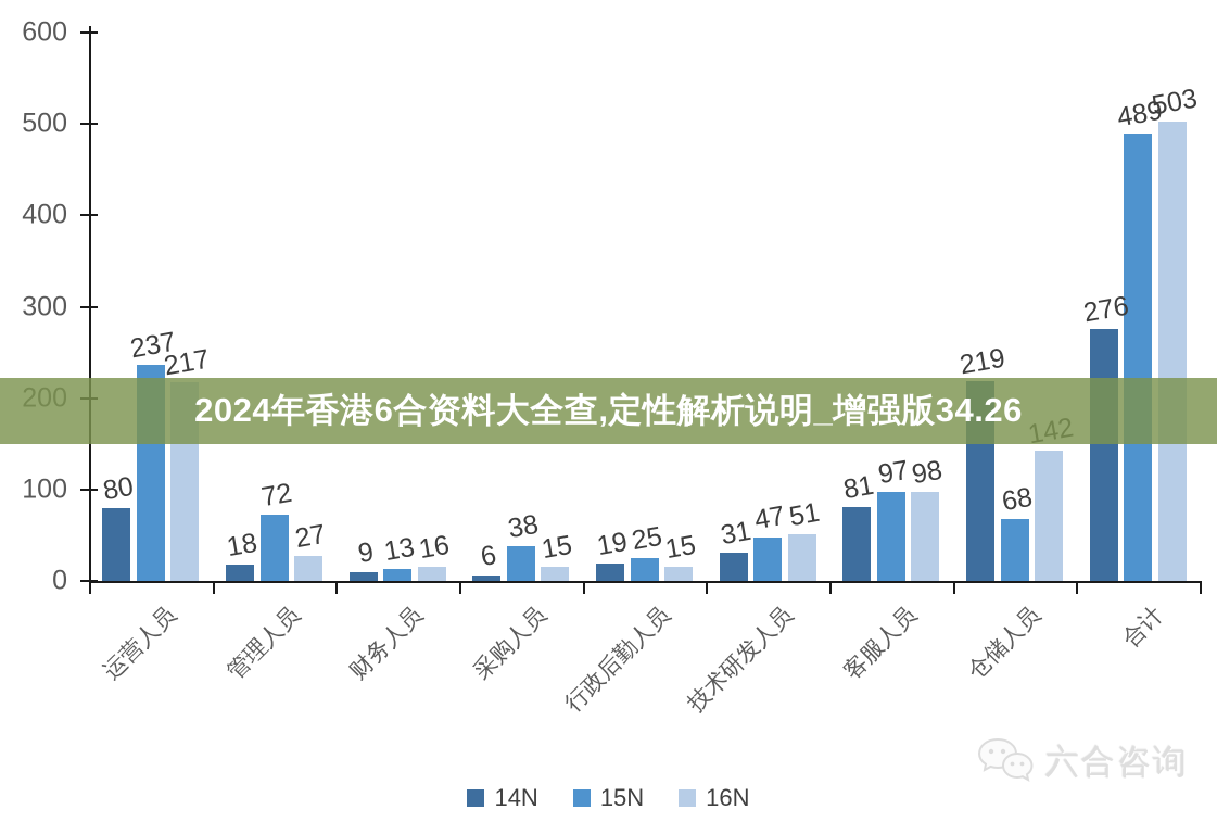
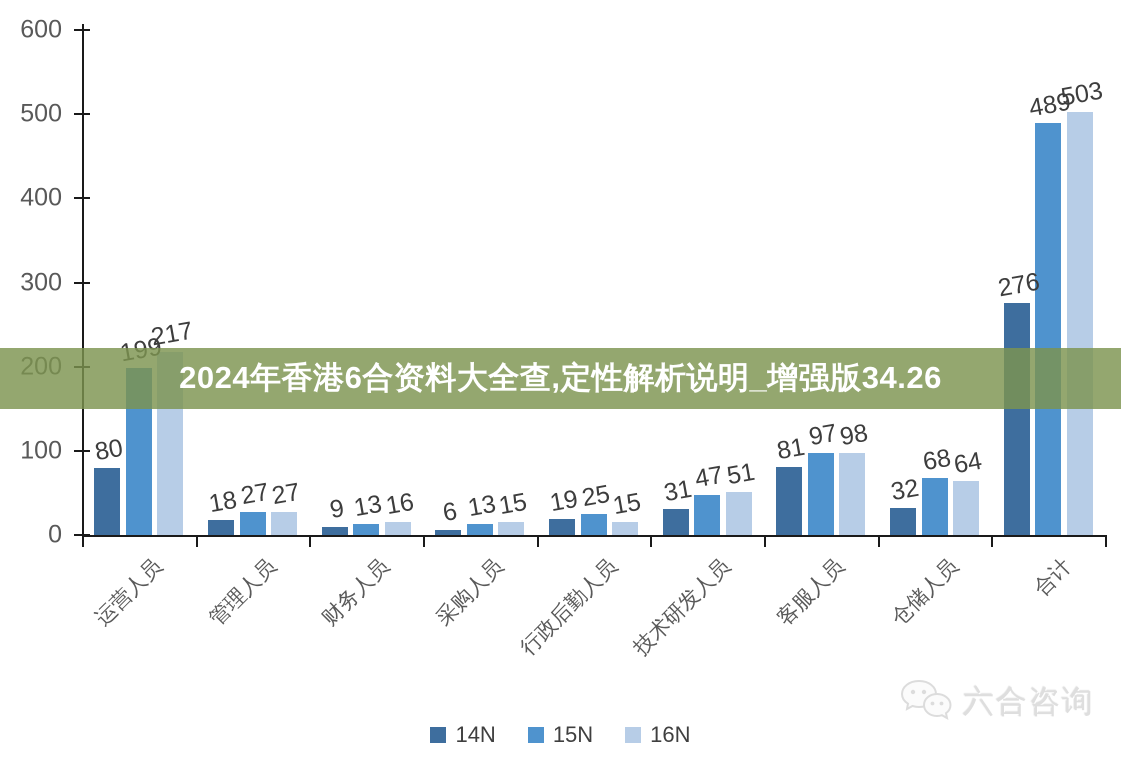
15N/运营人员: 237 -> 199
15N/管理人员: 72 -> 27
15N/采购人员: 38 -> 13
14N/仓储人员: 219 -> 32
16N/仓储人员: 142 -> 64
